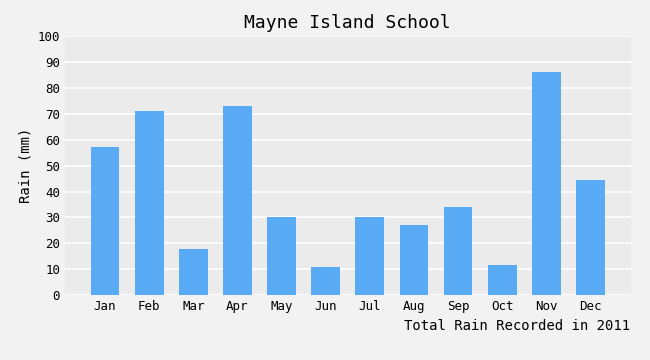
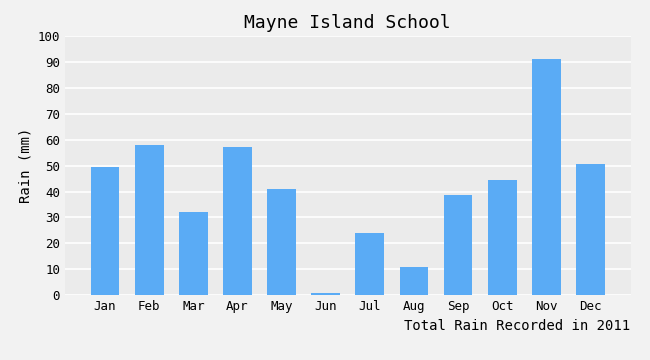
Jan: 57.0 -> 49.5
Feb: 71.0 -> 58.0
Mar: 18.0 -> 32.0
Apr: 73.0 -> 57.0
May: 30.0 -> 41.0
Jun: 11.0 -> 1.0
Jul: 30.0 -> 24.0
Aug: 27.0 -> 11.0
Sep: 34.0 -> 38.5
Oct: 11.5 -> 44.5
Nov: 86.0 -> 91.0
Dec: 44.5 -> 50.5
